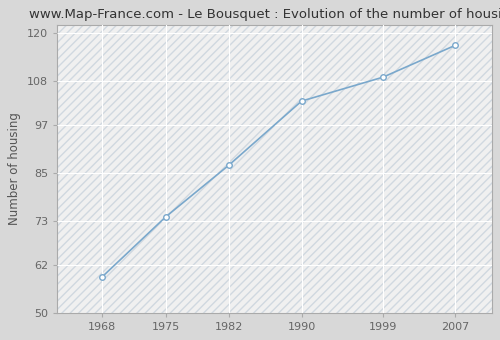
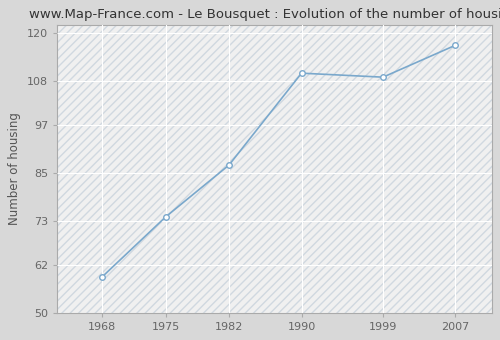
1990: 103 -> 110
